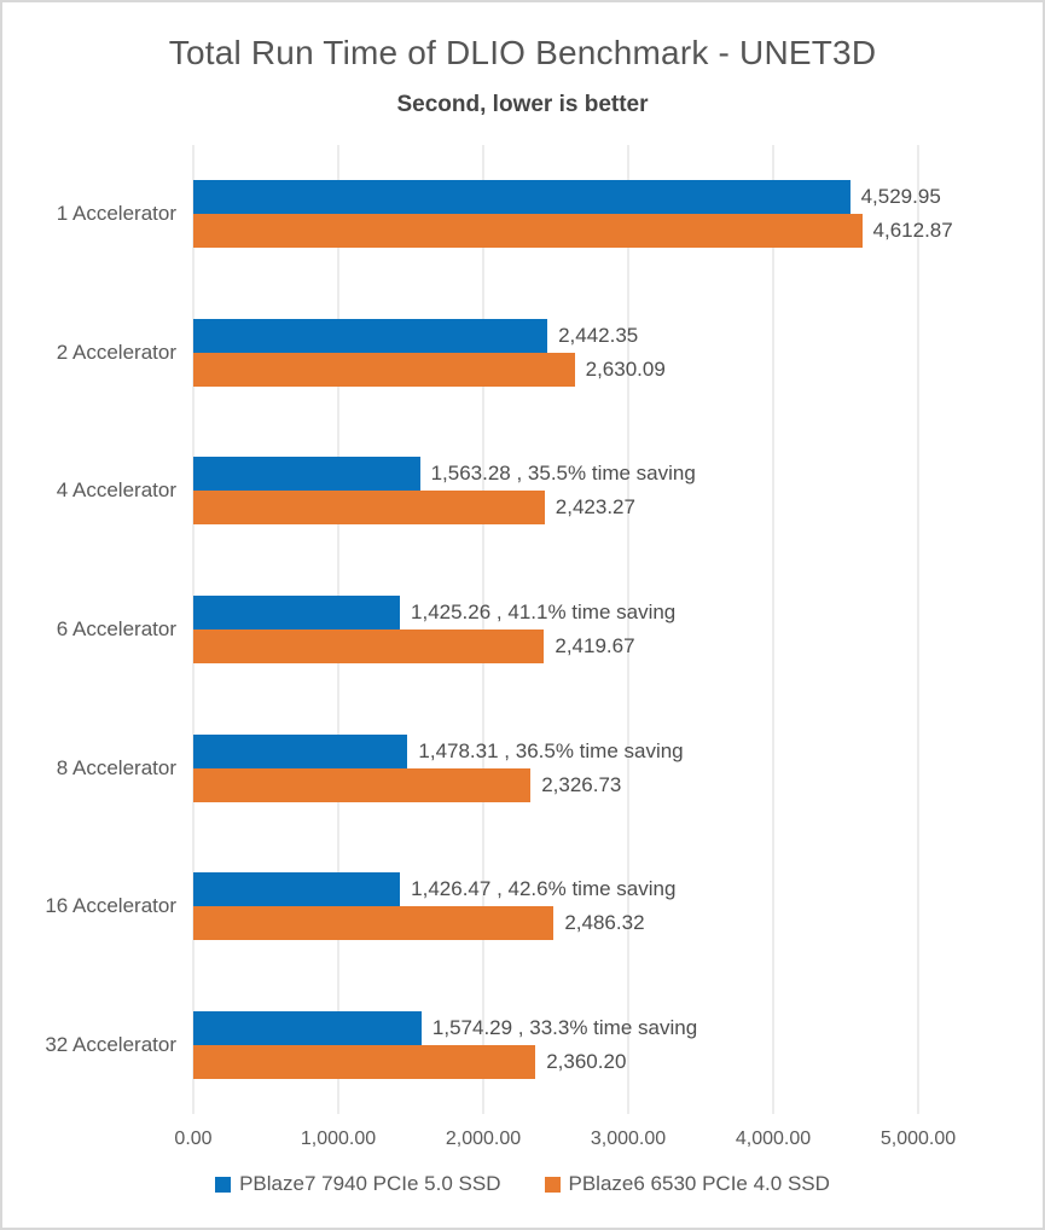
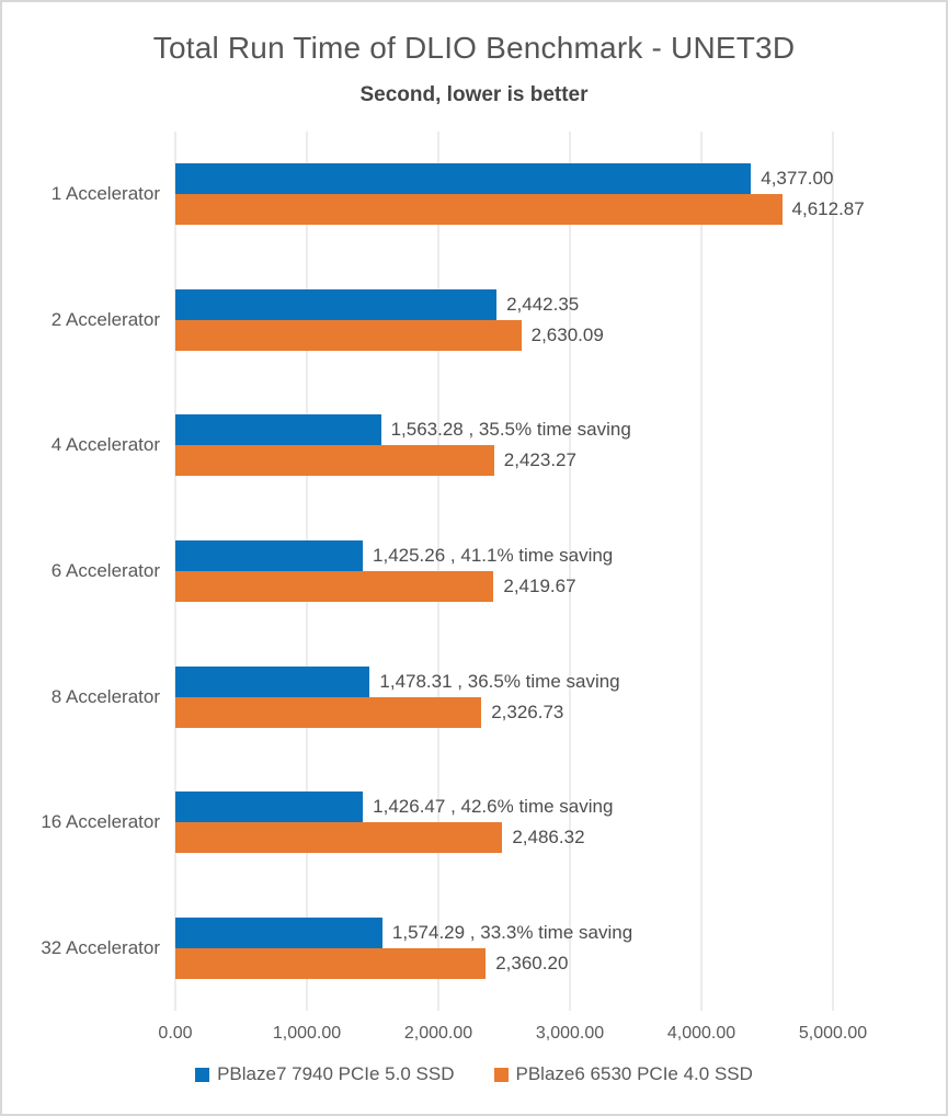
PBlaze7 7940 PCIe 5.0 SSD/1 Accelerator: 4,529.95 -> 4,377.00
